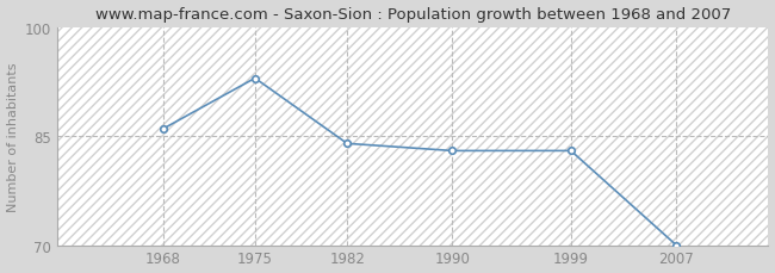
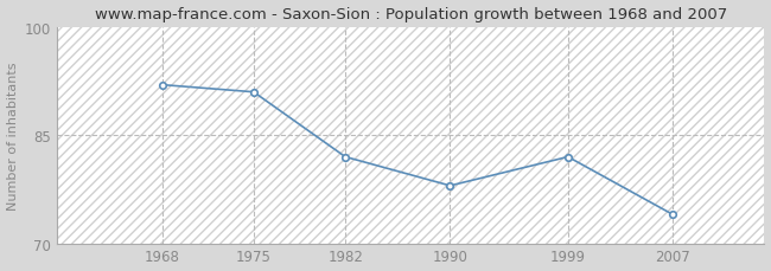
1968: 86 -> 92
1975: 93 -> 91
1982: 84 -> 82
1990: 83 -> 78
1999: 83 -> 82
2007: 70 -> 74
